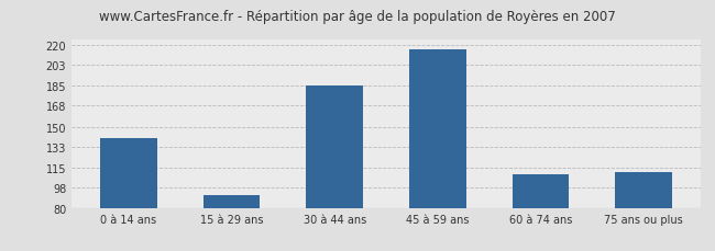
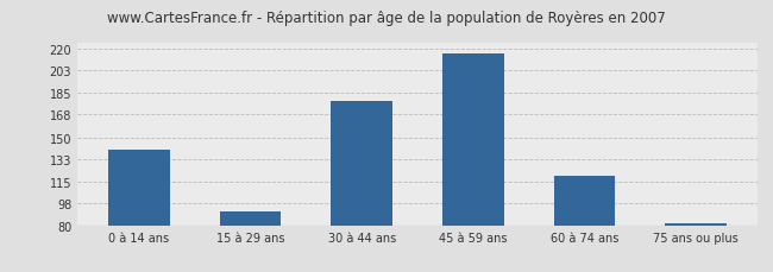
30 à 44 ans: 185 -> 179
60 à 74 ans: 109 -> 119
75 ans ou plus: 111 -> 82
